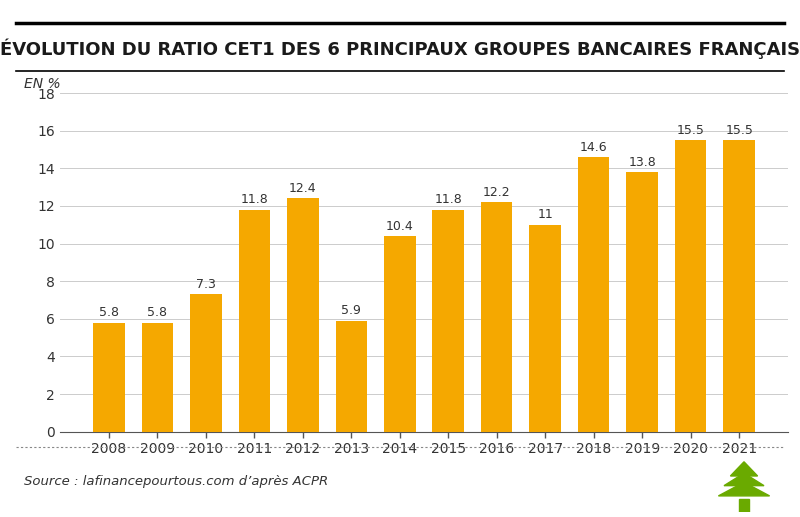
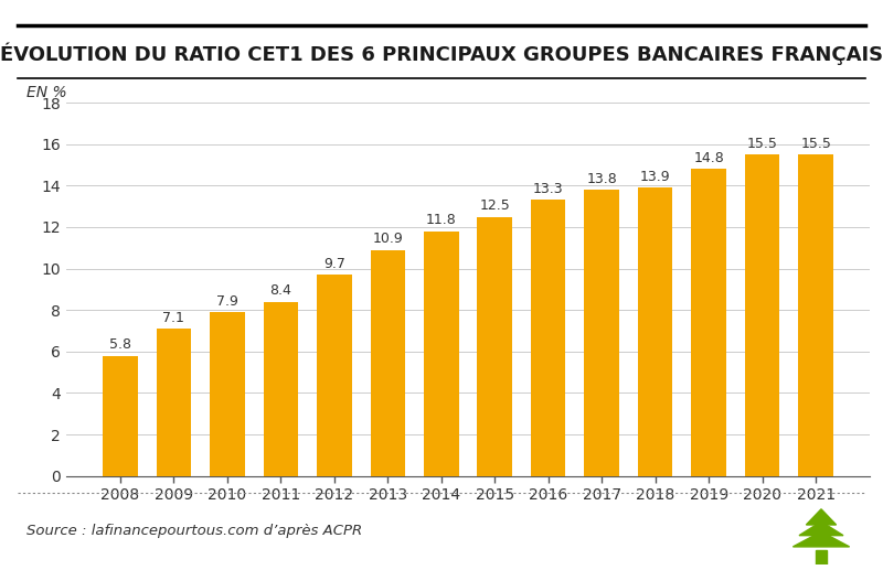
2009: 5.8 -> 7.1
2010: 7.3 -> 7.9
2011: 11.8 -> 8.4
2012: 12.4 -> 9.7
2013: 5.9 -> 10.9
2014: 10.4 -> 11.8
2015: 11.8 -> 12.5
2016: 12.2 -> 13.3
2017: 11 -> 13.8
2018: 14.6 -> 13.9
2019: 13.8 -> 14.8
